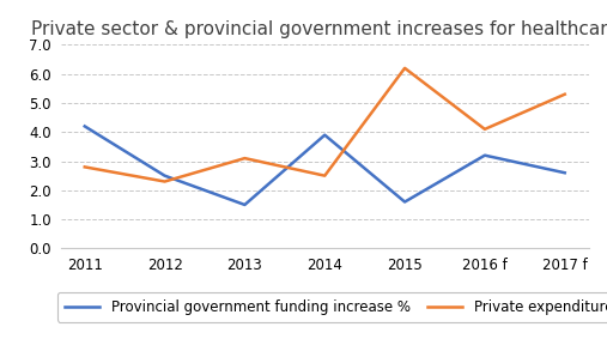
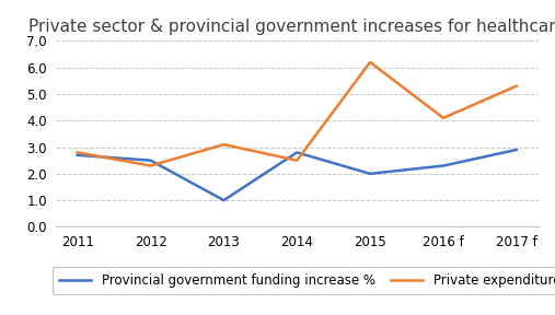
Provincial government funding increase %/2011: 4.2 -> 2.7
Provincial government funding increase %/2013: 1.5 -> 1.0
Provincial government funding increase %/2014: 3.9 -> 2.8
Provincial government funding increase %/2015: 1.6 -> 2.0
Provincial government funding increase %/2016 f: 3.2 -> 2.3
Provincial government funding increase %/2017 f: 2.6 -> 2.9
